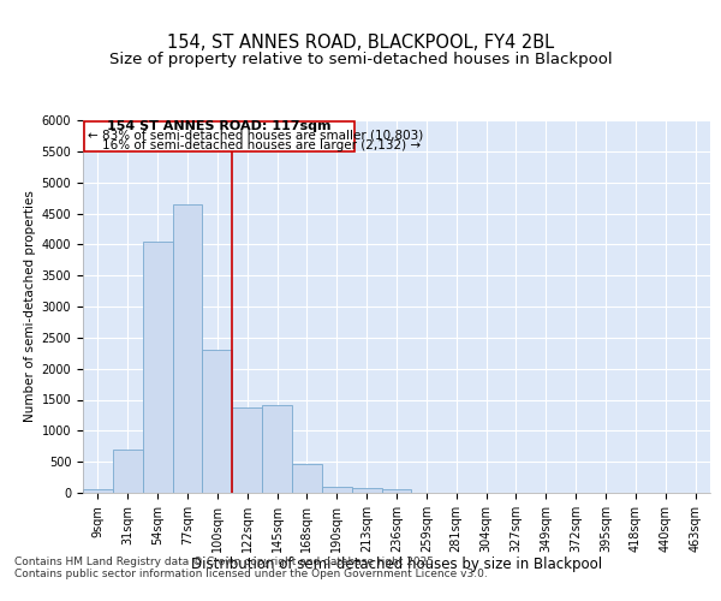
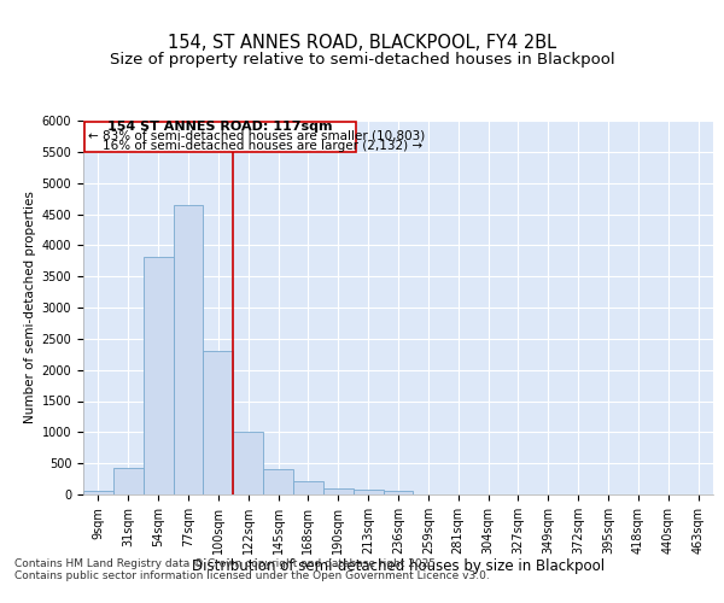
31sqm: 700 -> 430
54sqm: 4040 -> 3820
122sqm: 1380 -> 1000
145sqm: 1420 -> 410
168sqm: 460 -> 210
